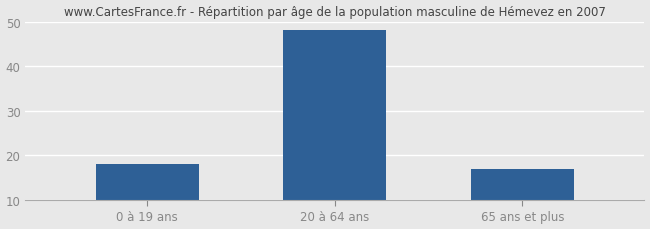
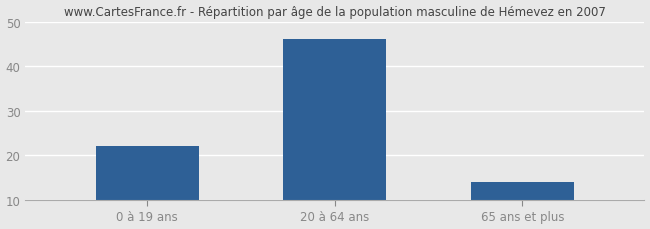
0 à 19 ans: 18 -> 22
20 à 64 ans: 48 -> 46
65 ans et plus: 17 -> 14
